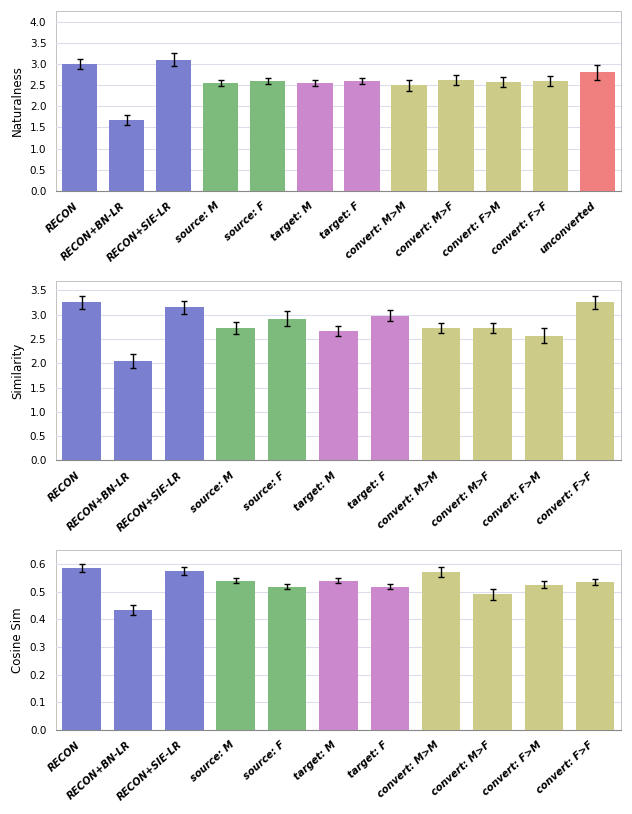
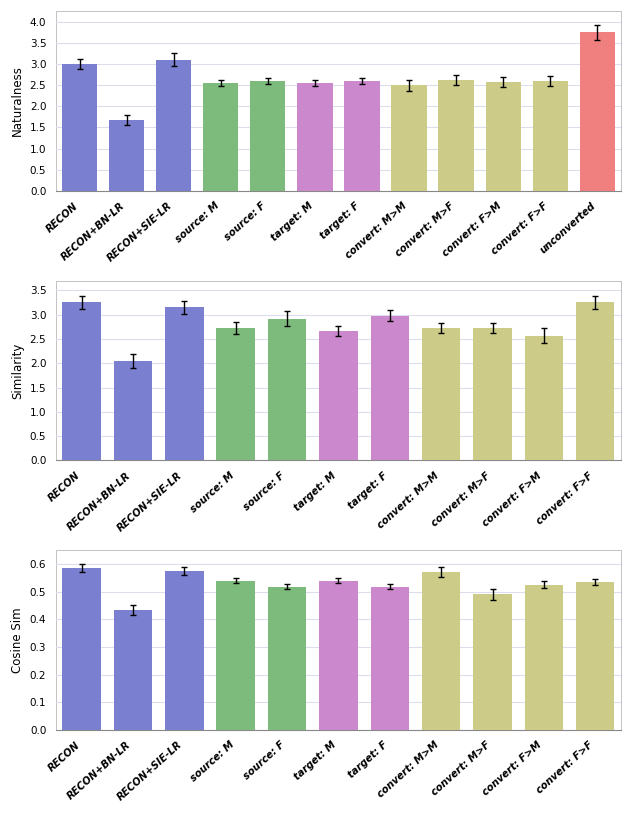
unconverted: 2.80 -> 3.75
